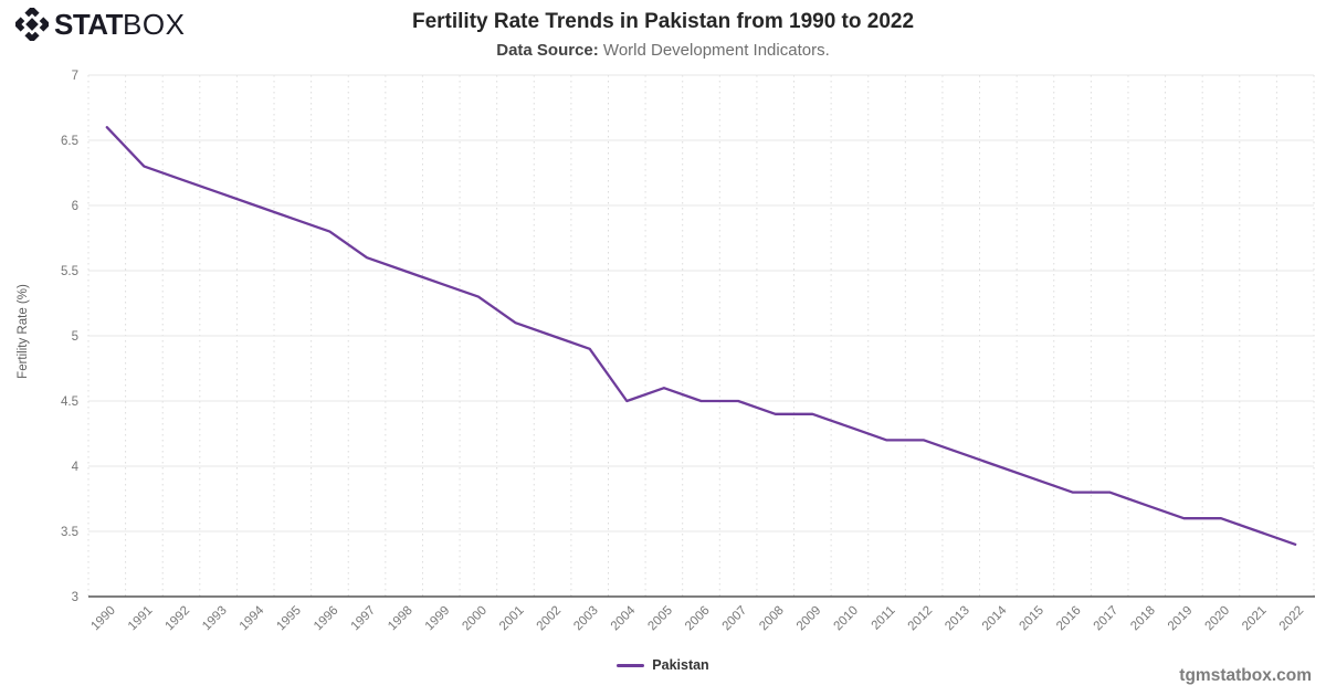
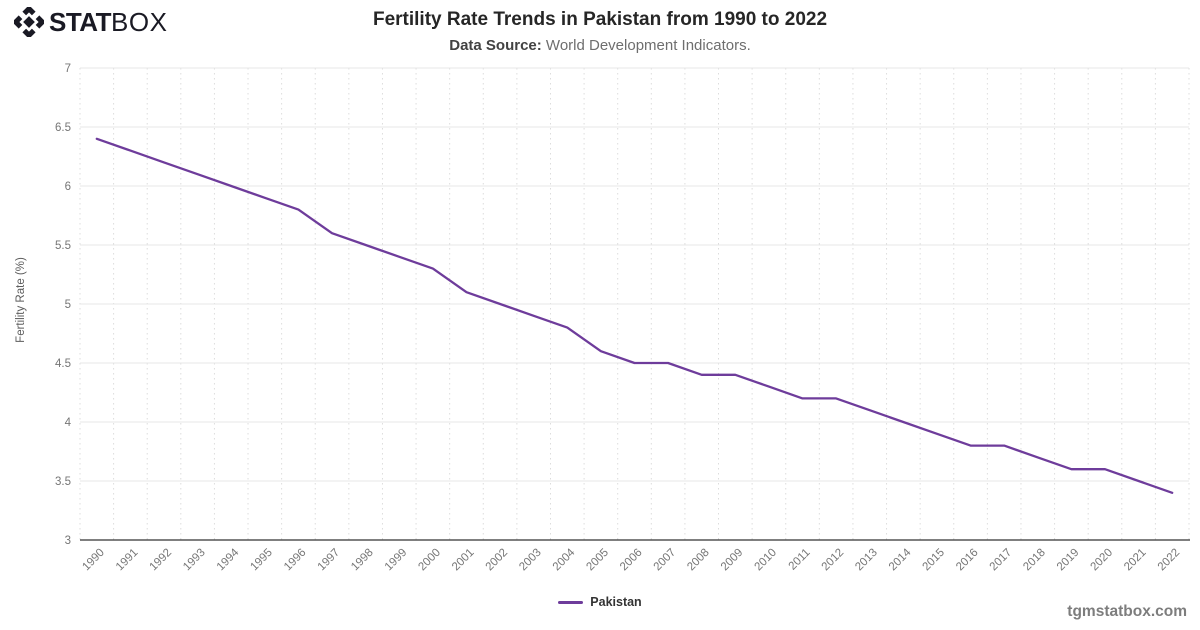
1990: 6.6 -> 6.4
2004: 4.5 -> 4.8
